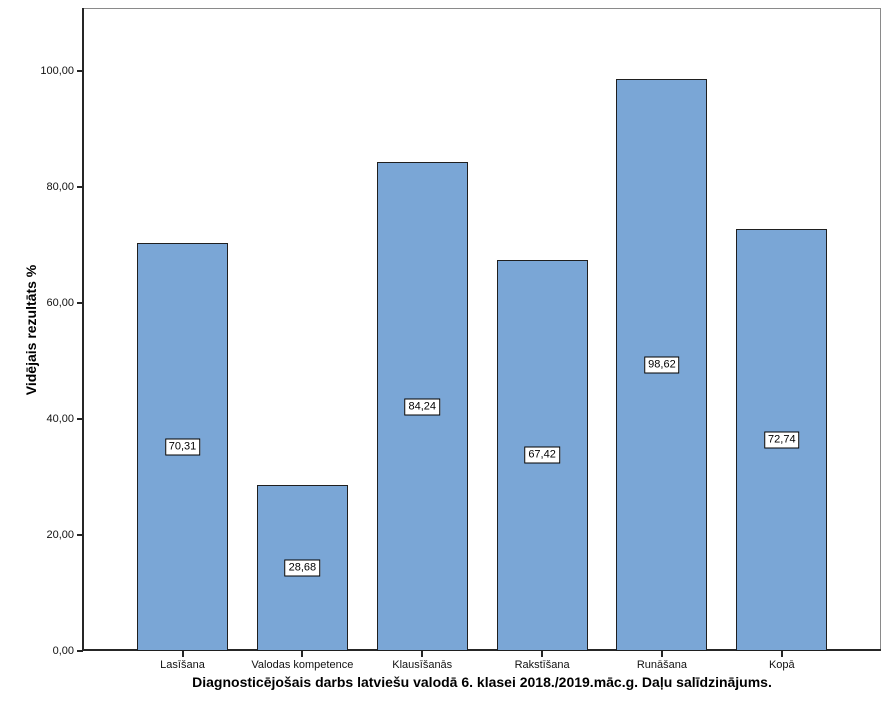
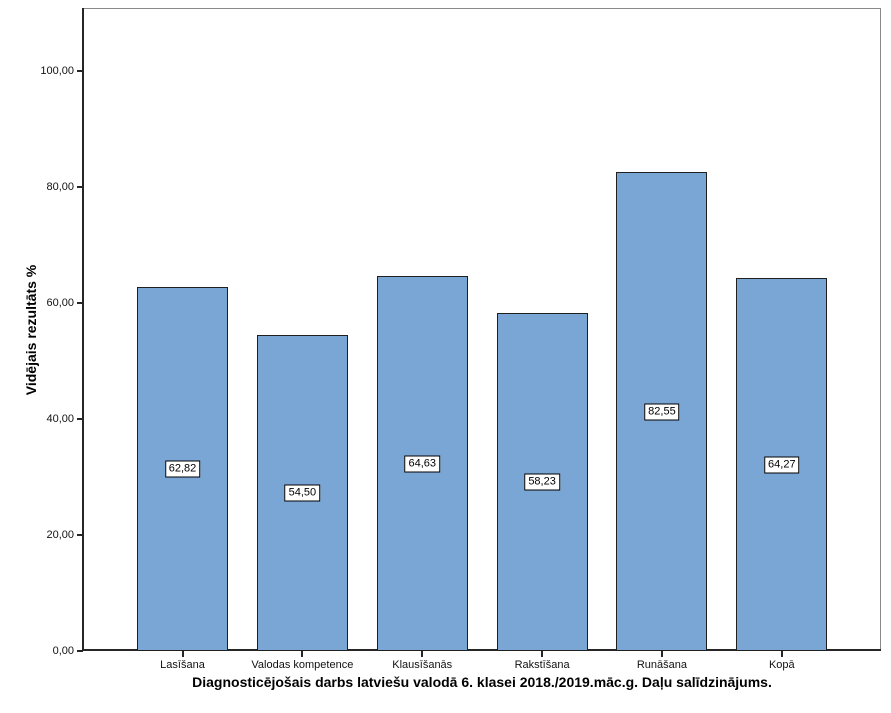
Lasīšana: 70,31 -> 62,82
Valodas kompetence: 28,68 -> 54,50
Klausīšanās: 84,24 -> 64,63
Rakstīšana: 67,42 -> 58,23
Runāšana: 98,62 -> 82,55
Kopā: 72,74 -> 64,27
